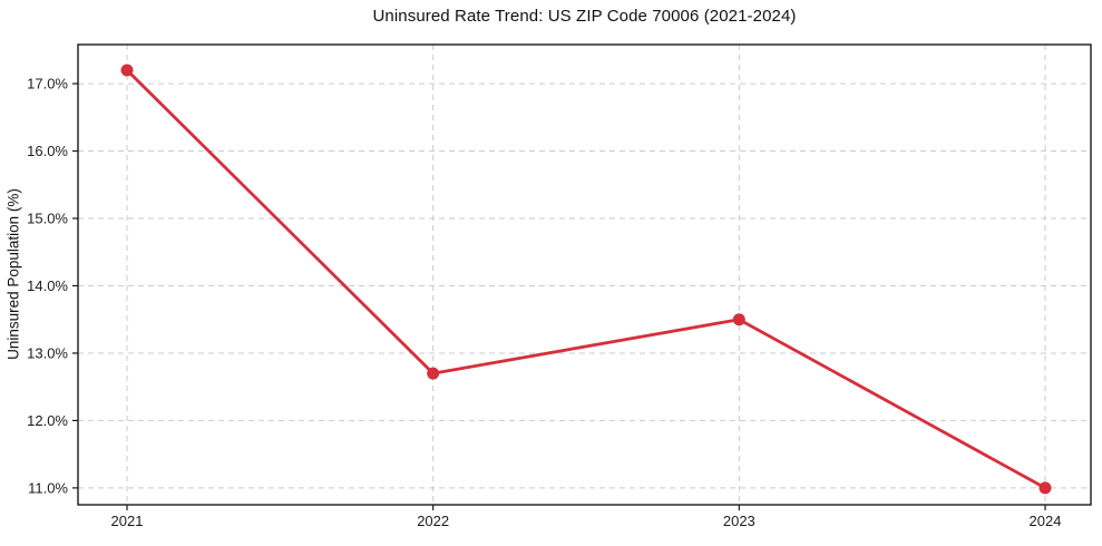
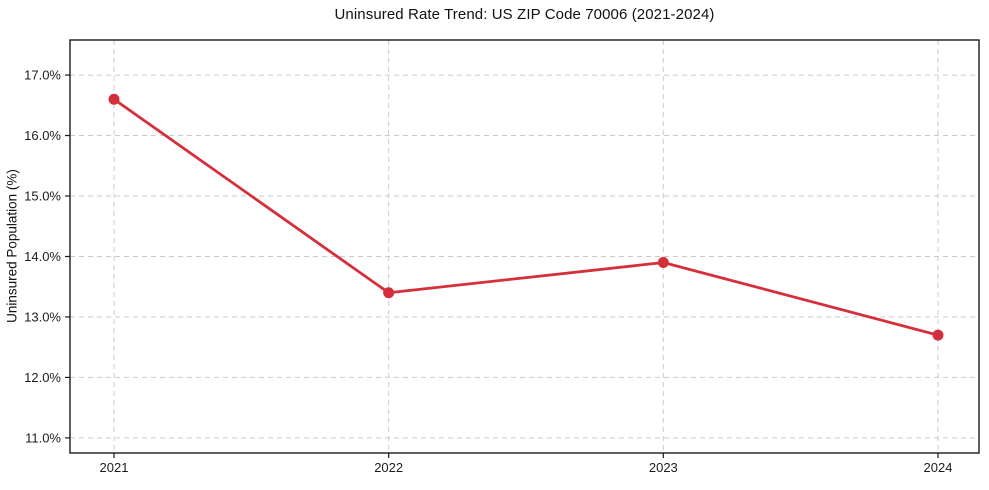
2021: 17.2% -> 16.6%
2022: 12.7% -> 13.4%
2023: 13.5% -> 13.9%
2024: 11.0% -> 12.7%
